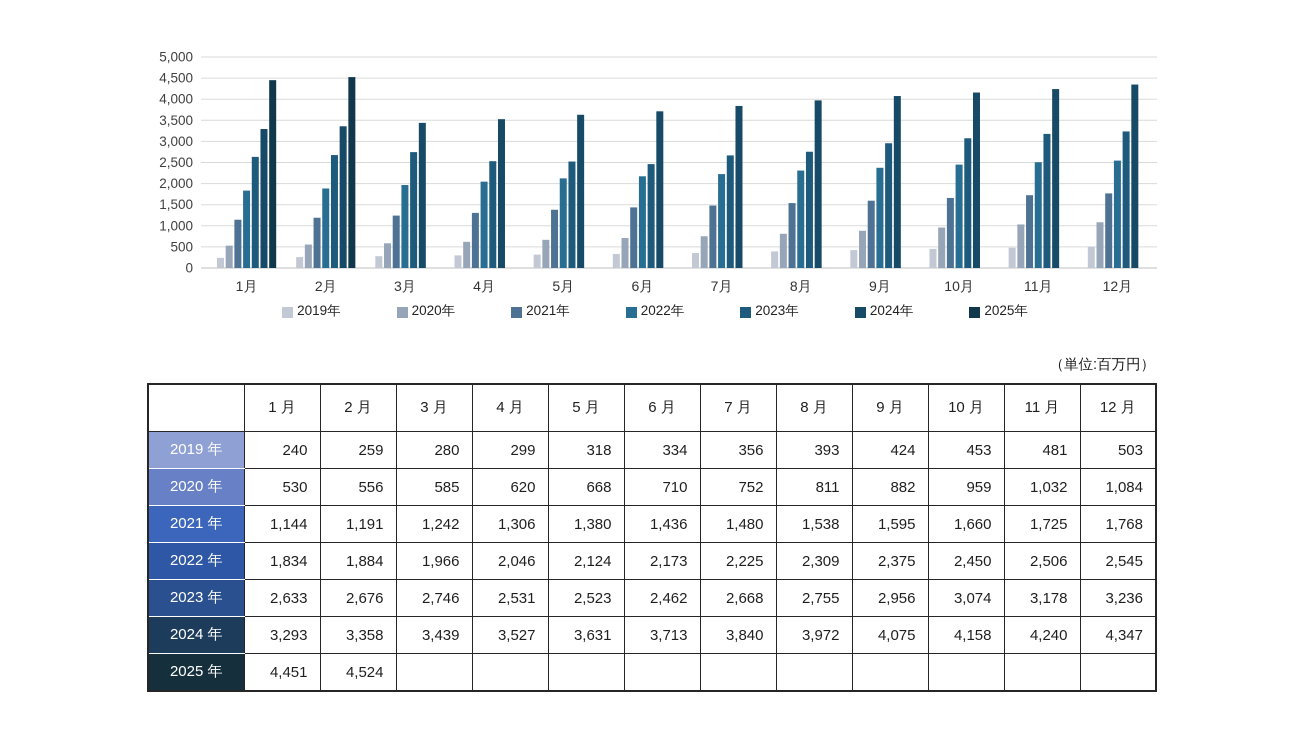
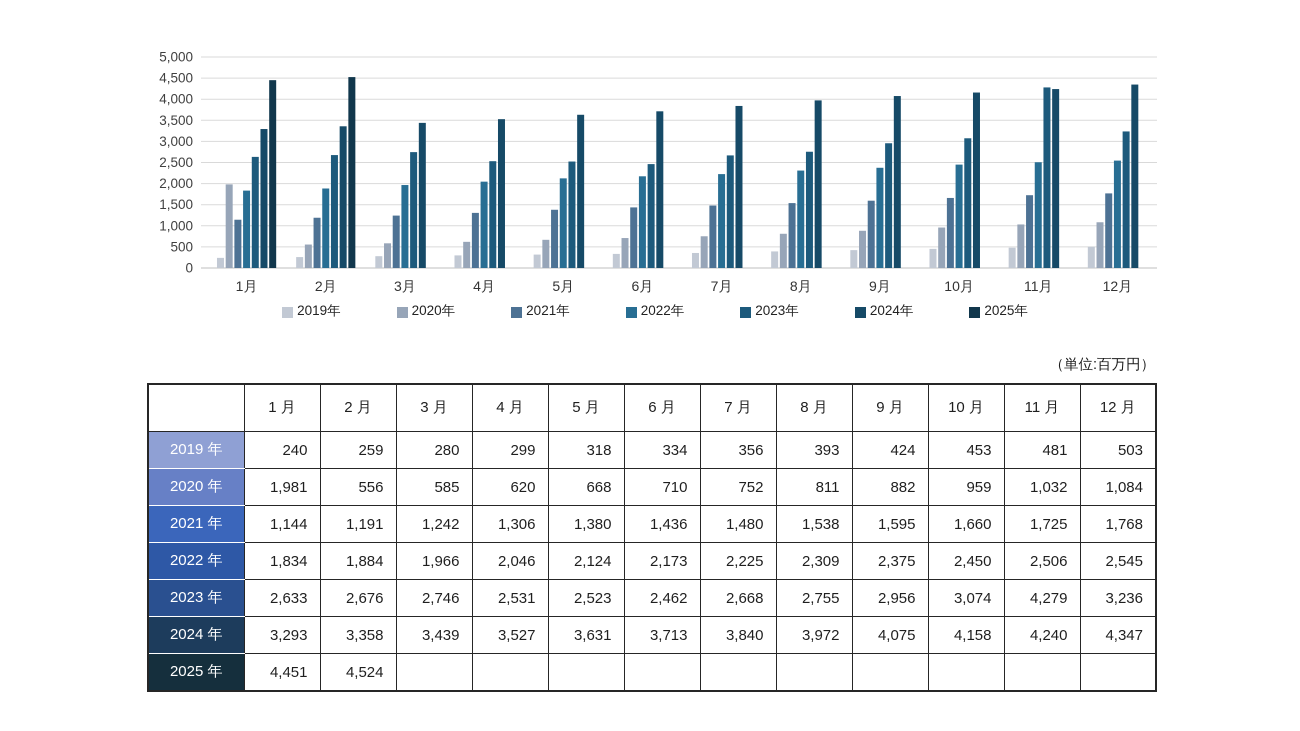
2020年/1月: 530 -> 1,981
2023年/11月: 3,178 -> 4,279
